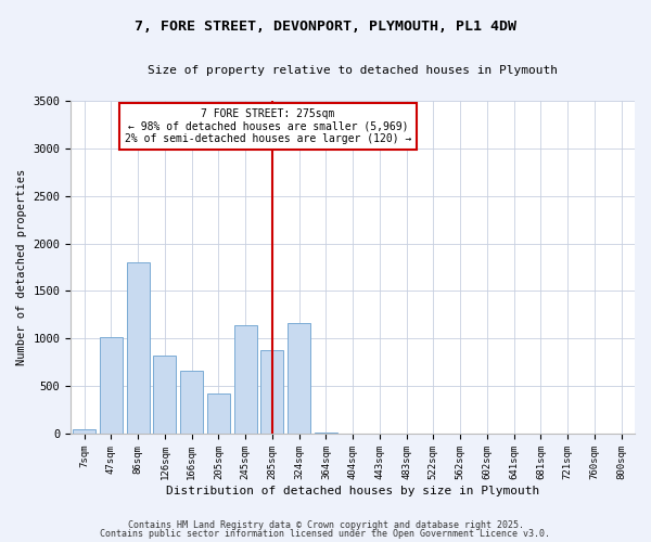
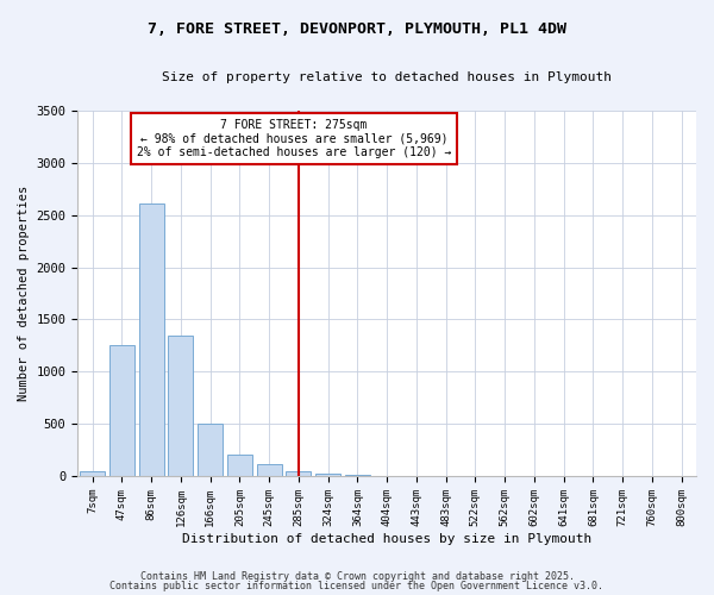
47sqm: 1020 -> 1250
86sqm: 1800 -> 2610
126sqm: 820 -> 1350
166sqm: 660 -> 500
205sqm: 420 -> 200
245sqm: 1140 -> 110
285sqm: 880 -> 40
324sqm: 1160 -> 20
